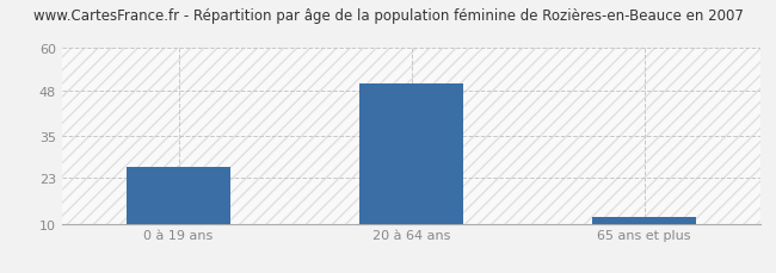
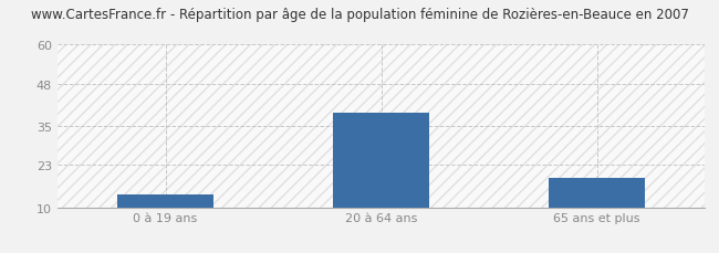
0 à 19 ans: 26 -> 14
20 à 64 ans: 50 -> 39
65 ans et plus: 12 -> 19
